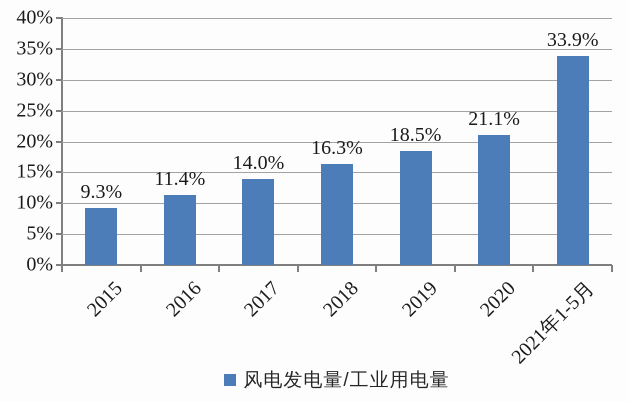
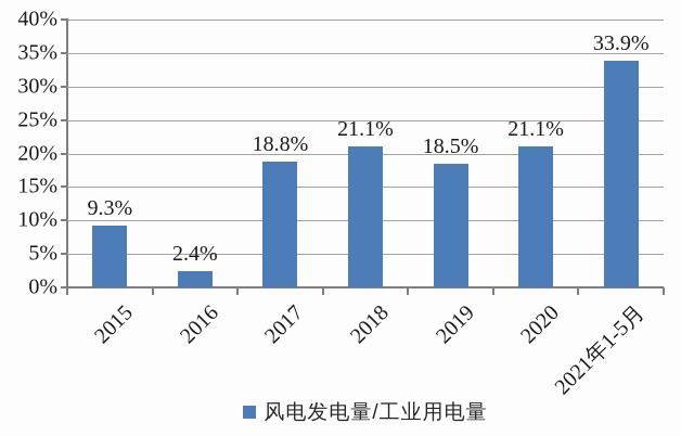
2016: 11.4% -> 2.4%
2017: 14.0% -> 18.8%
2018: 16.3% -> 21.1%
